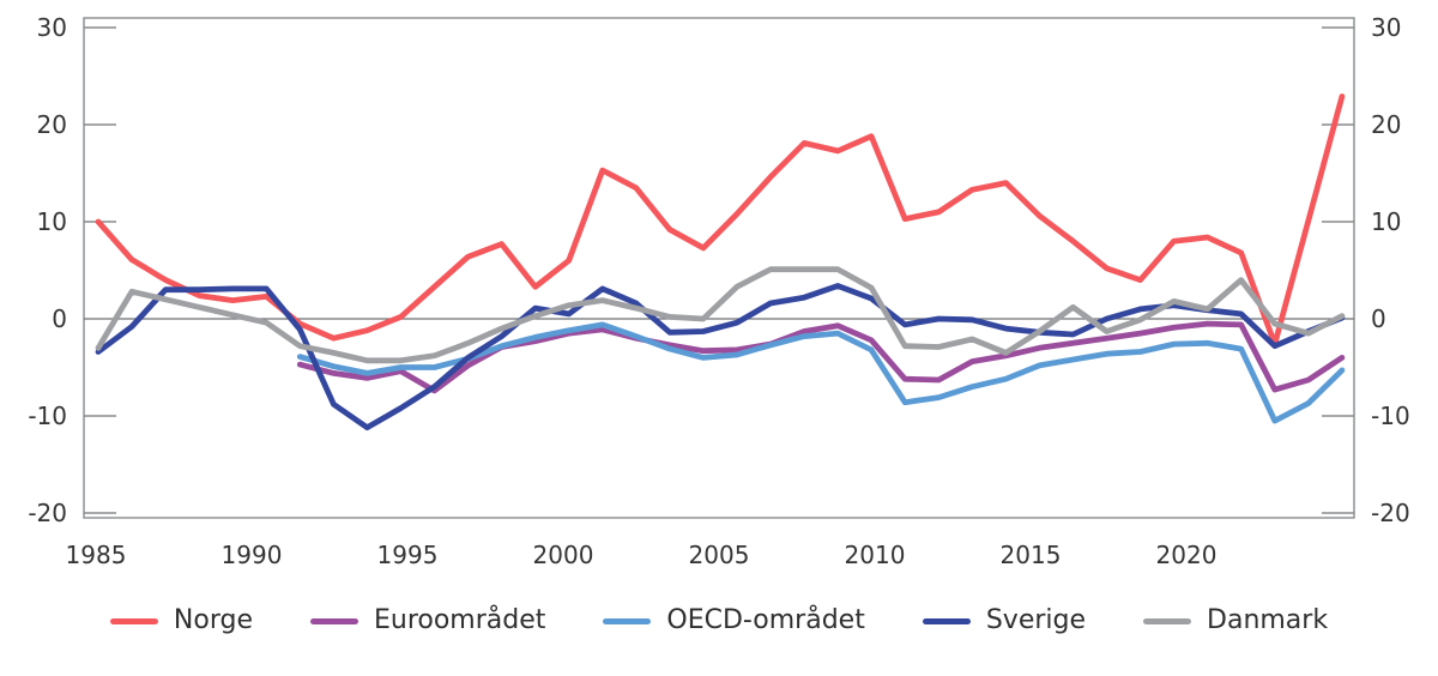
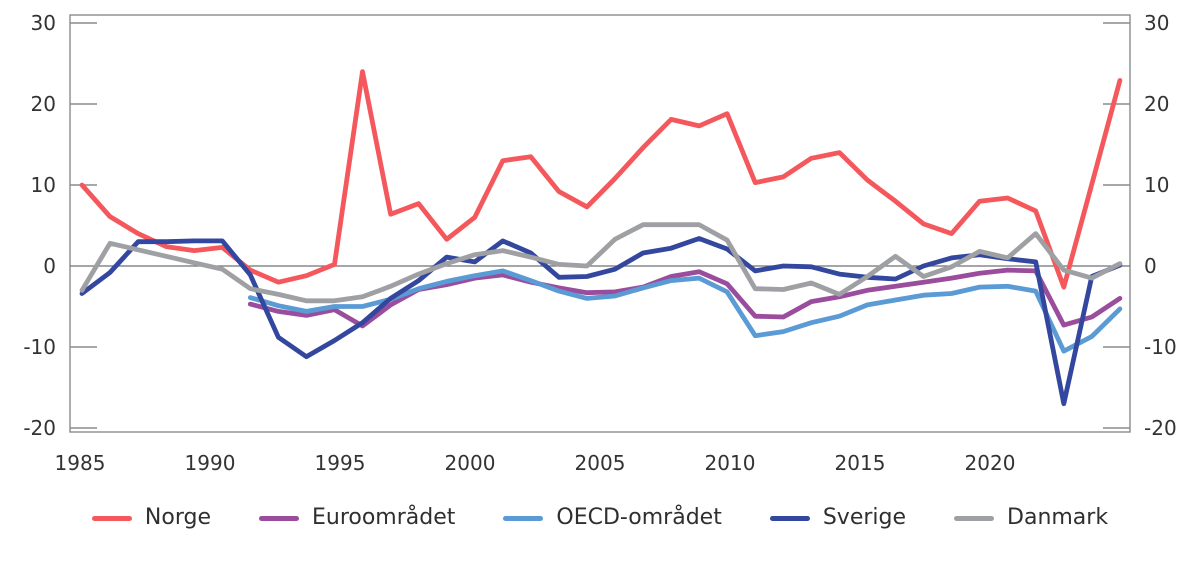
Norge/1995: 3 -> 24
Norge/2000: 15 -> 13
Sverige/2020: -3 -> -17
